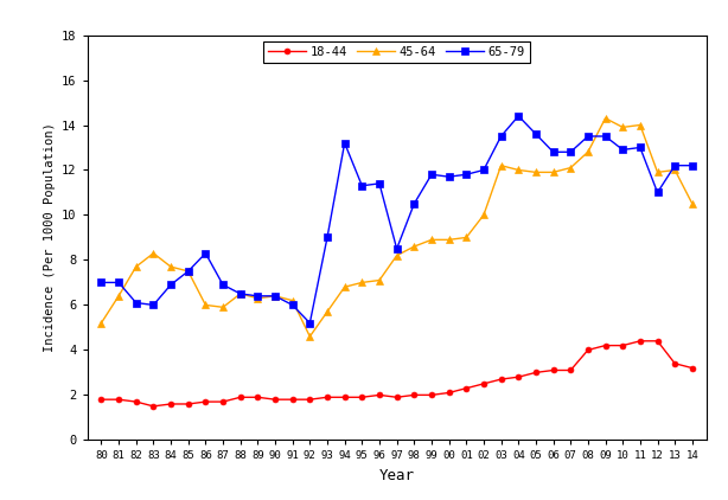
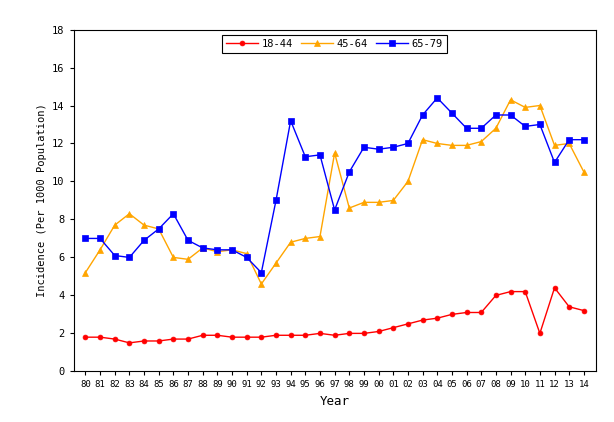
45-64/97: 8.2 -> 11.5
18-44/11: 4.4 -> 2.0
